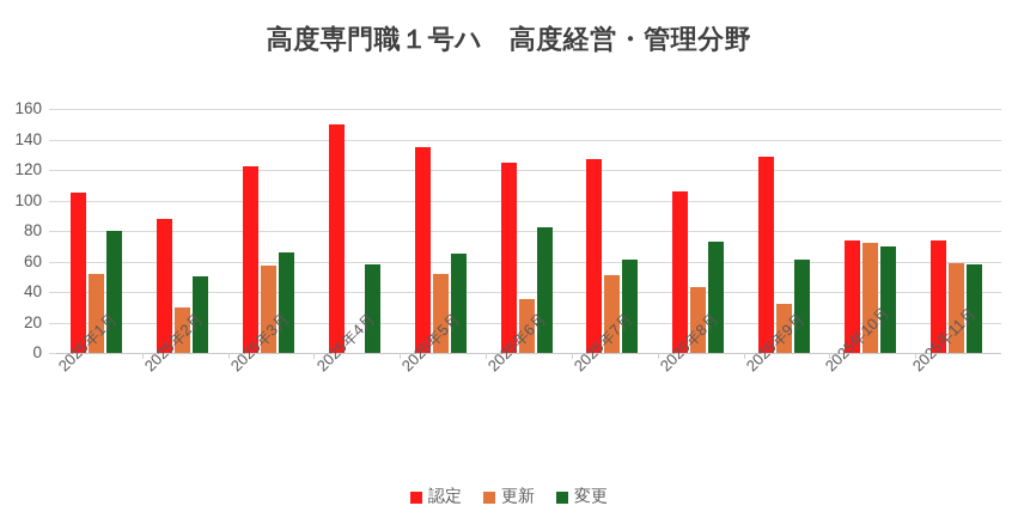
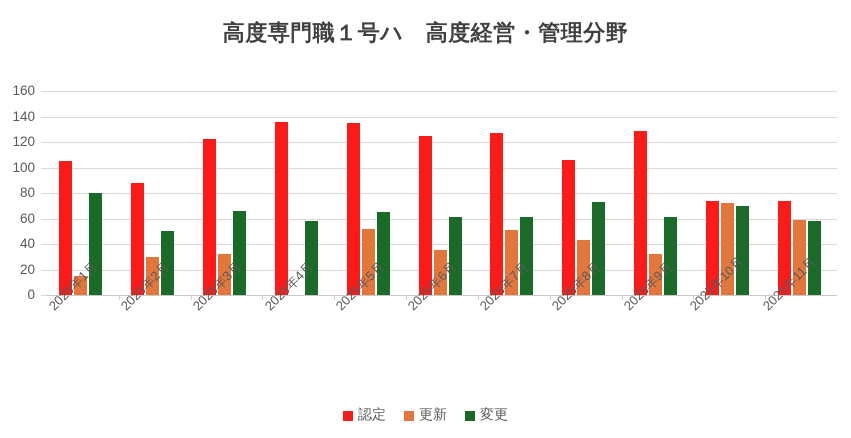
更新/2025年1月: 52 -> 15
更新/2025年3月: 57 -> 32
認定/2025年4月: 150 -> 136
変更/2025年6月: 82 -> 61
